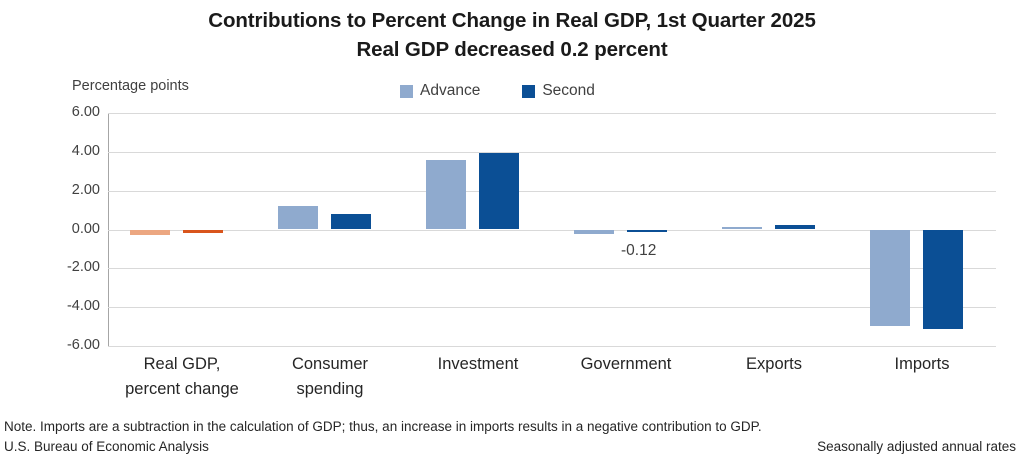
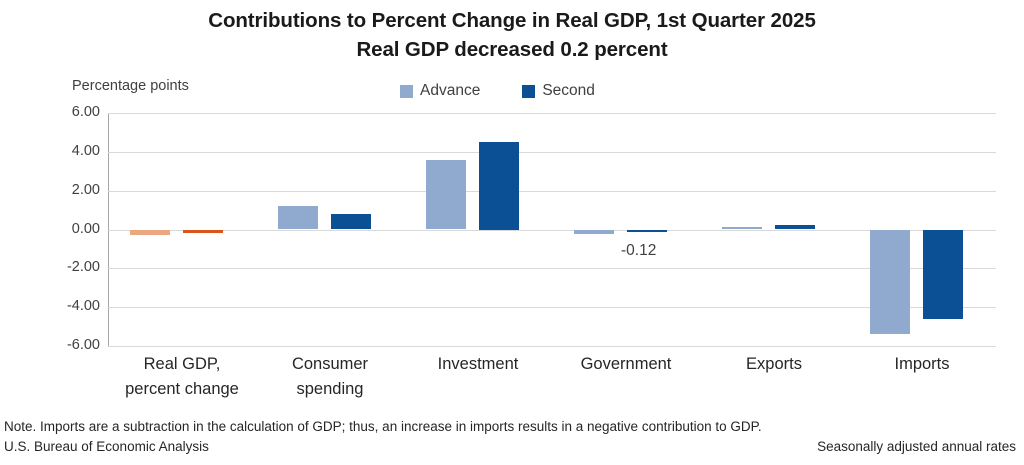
Second/Investment: 4.0 -> 4.5
Advance/Imports: -5.0 -> -5.4
Second/Imports: -5.2 -> -4.6
